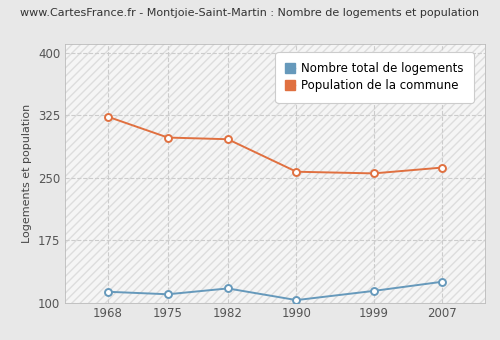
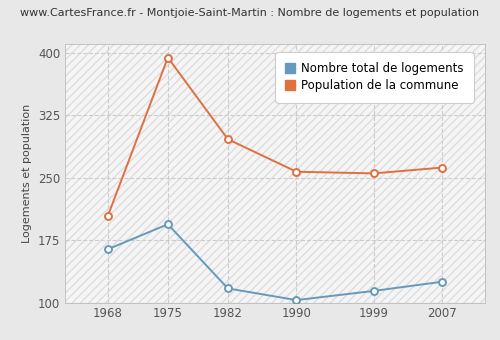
Nombre total de logements/1968: 113 -> 164
Population de la commune/1968: 323 -> 204
Nombre total de logements/1975: 110 -> 194
Population de la commune/1975: 298 -> 394
